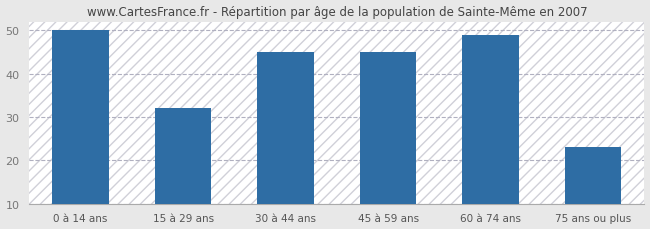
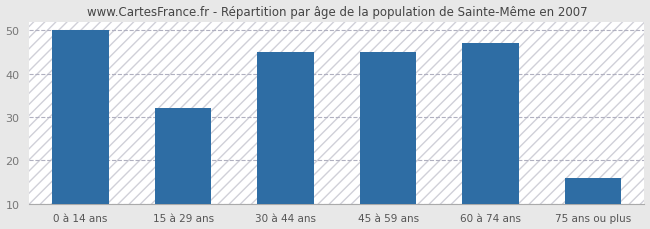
60 à 74 ans: 49 -> 47
75 ans ou plus: 23 -> 16
